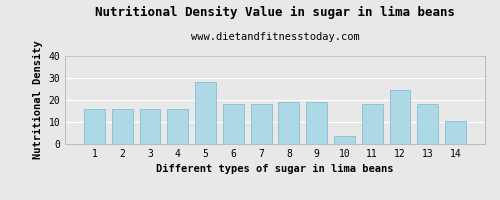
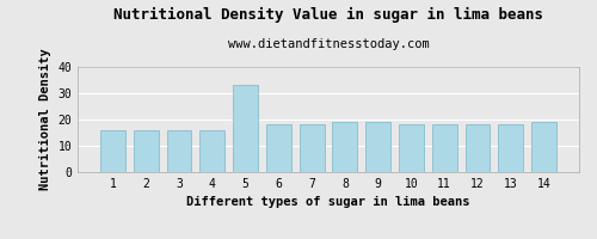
5: 28.0 -> 33.0
10: 3.5 -> 18.0
12: 24.5 -> 18.0
14: 10.5 -> 19.0
